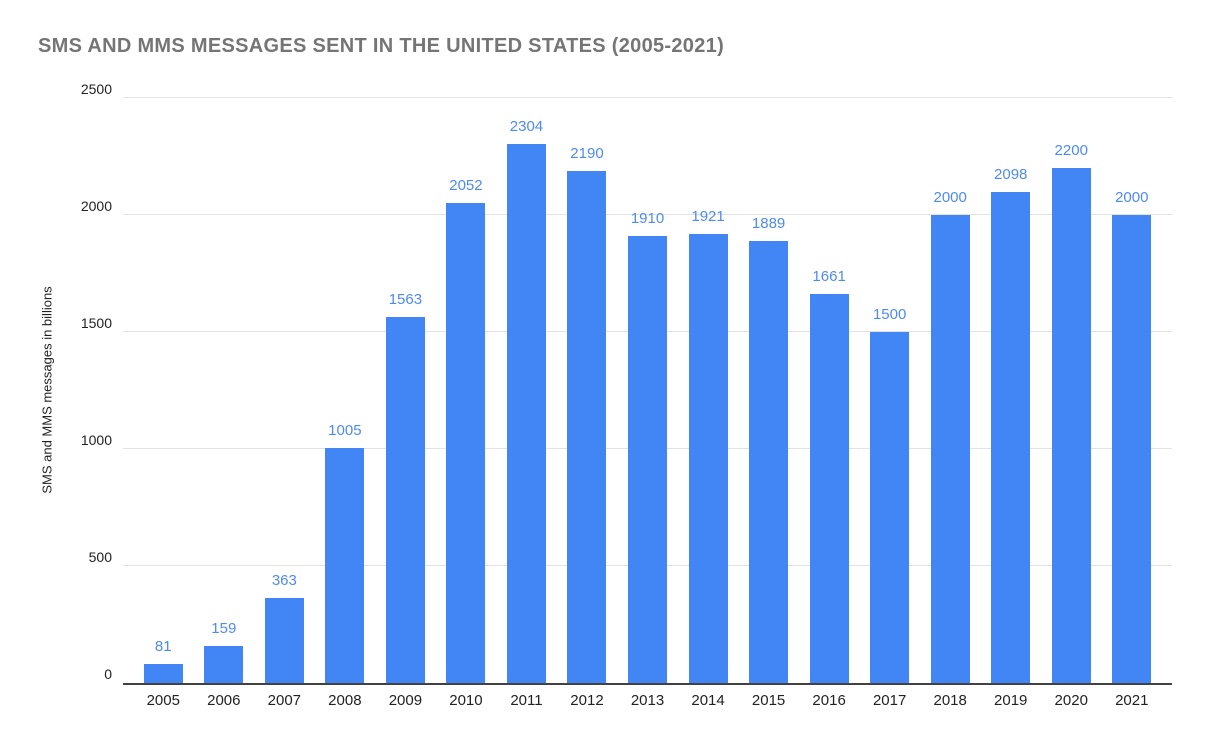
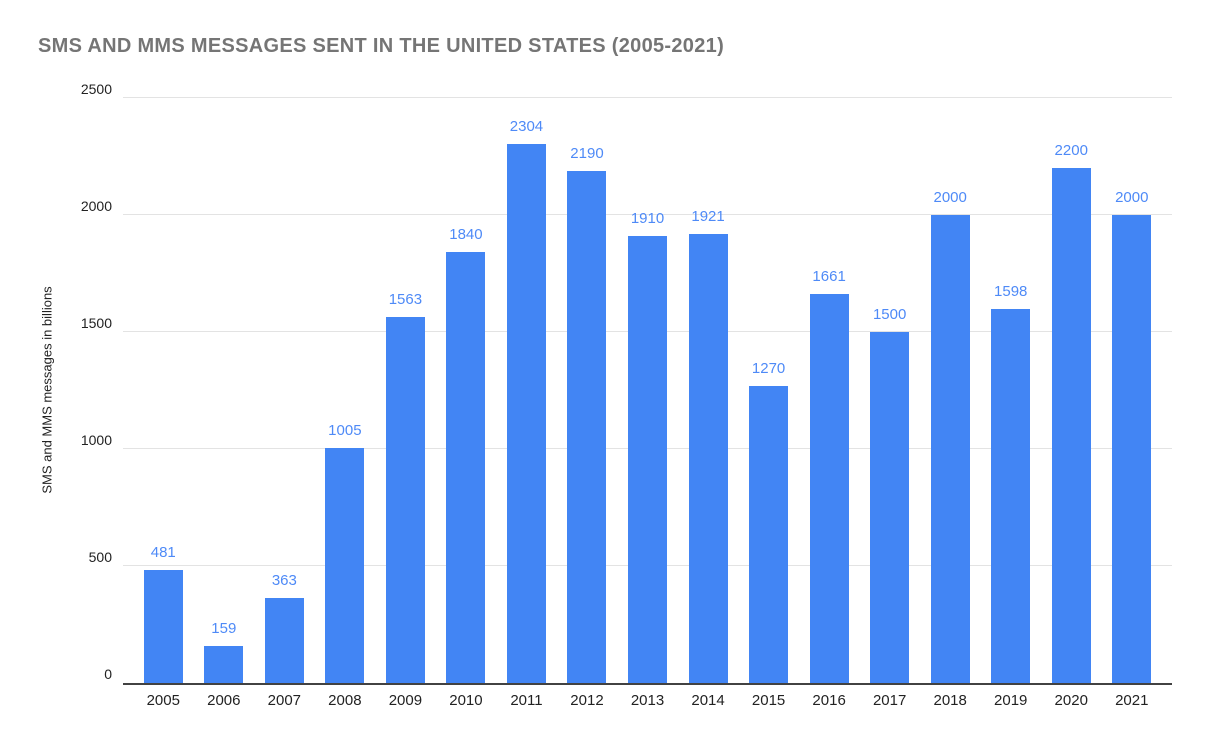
2005: 81 -> 481
2010: 2052 -> 1840
2015: 1889 -> 1270
2019: 2098 -> 1598
